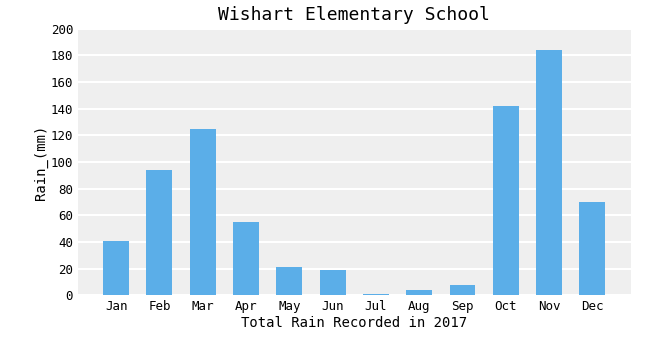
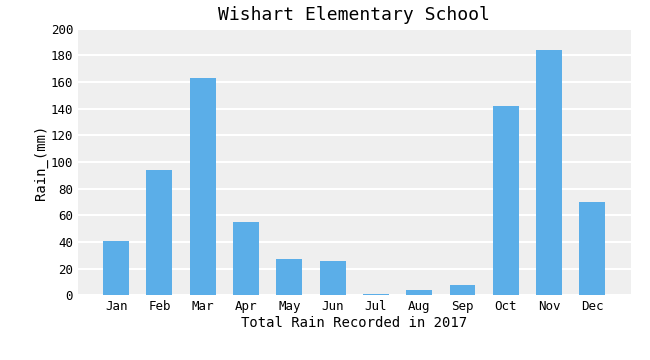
Mar: 125 -> 163
May: 21 -> 27
Jun: 19 -> 26
